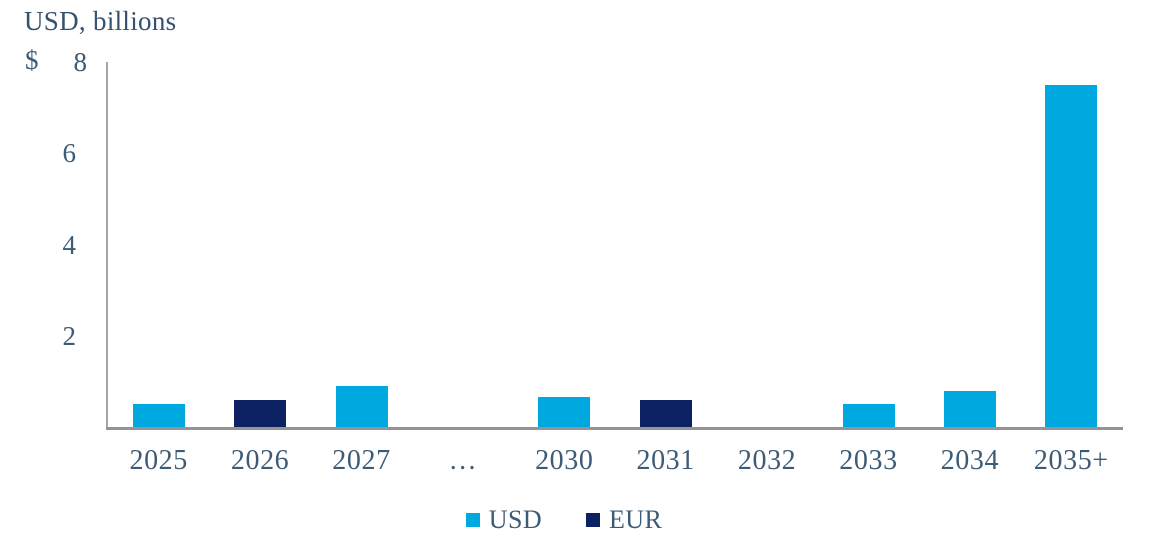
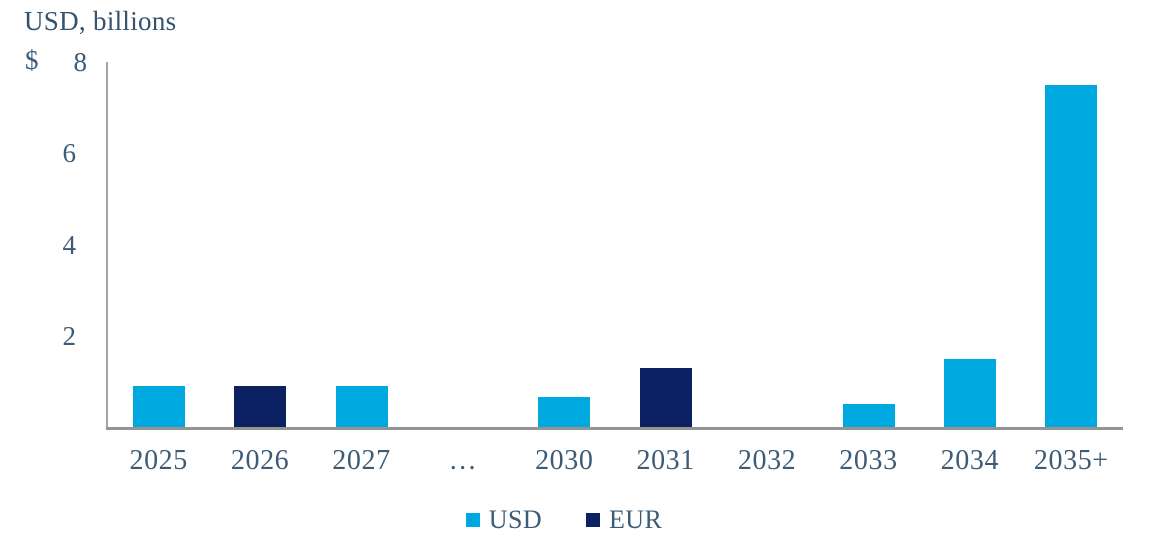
USD/2025: 0.5 -> 0.9
EUR/2026: 0.6 -> 0.9
EUR/2031: 0.6 -> 1.3
USD/2034: 0.8 -> 1.5
